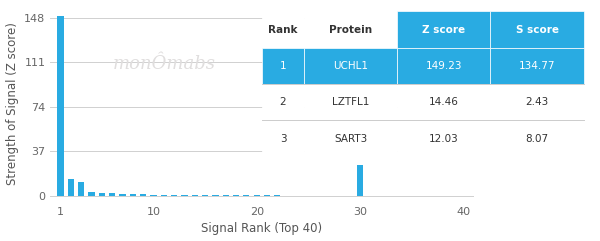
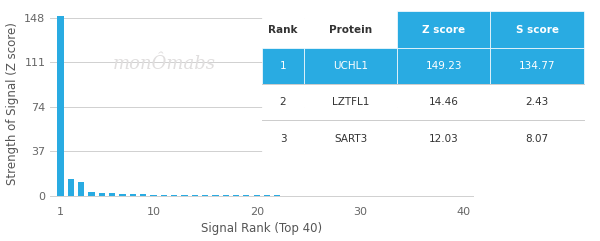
30: 26 -> 0
